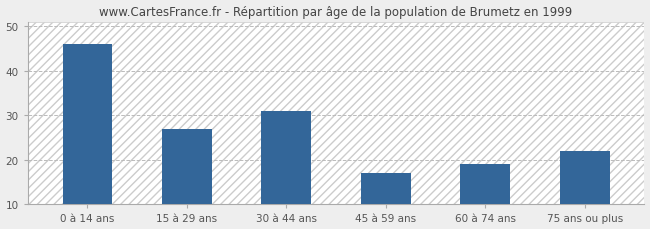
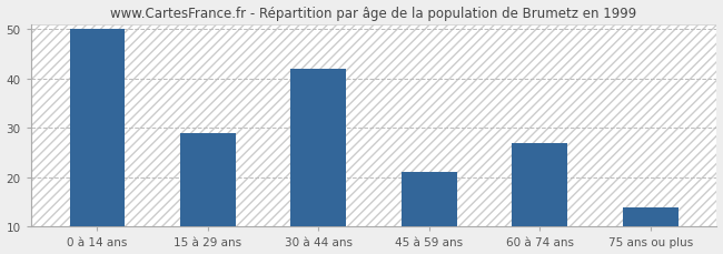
0 à 14 ans: 46 -> 50
15 à 29 ans: 27 -> 29
30 à 44 ans: 31 -> 42
45 à 59 ans: 17 -> 21
60 à 74 ans: 19 -> 27
75 ans ou plus: 22 -> 14
